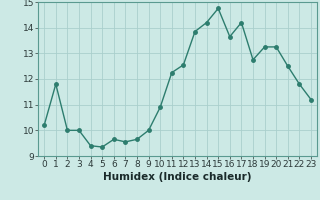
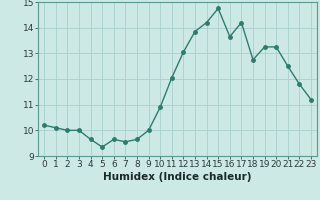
1: 11.80 -> 10.10
4: 9.40 -> 9.65
11: 12.25 -> 12.05
12: 12.55 -> 13.05
